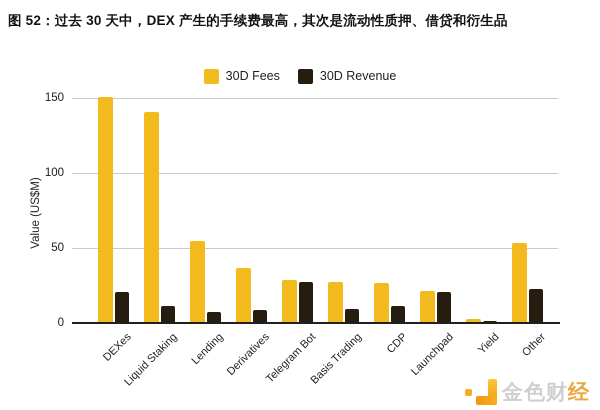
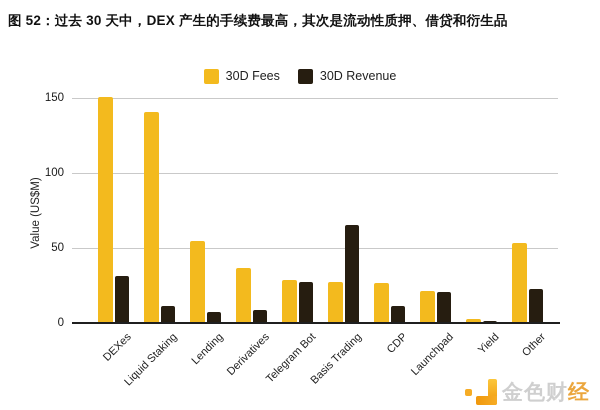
30D Revenue/DEXes: 21 -> 32
30D Revenue/Basis Trading: 10 -> 66
